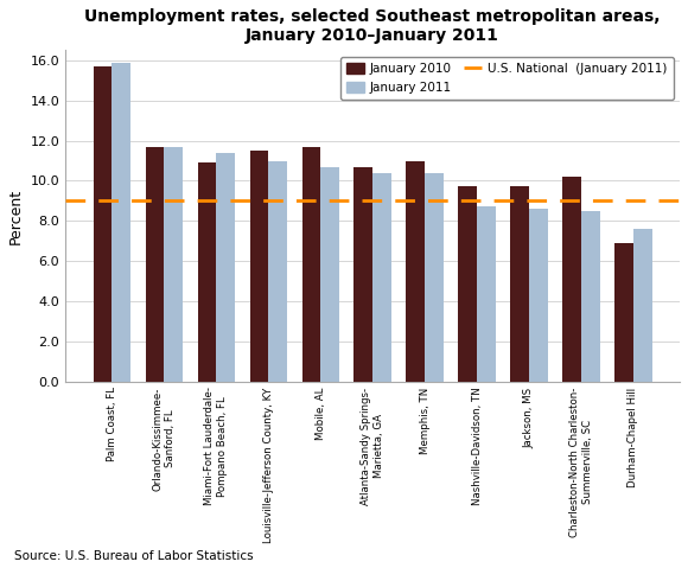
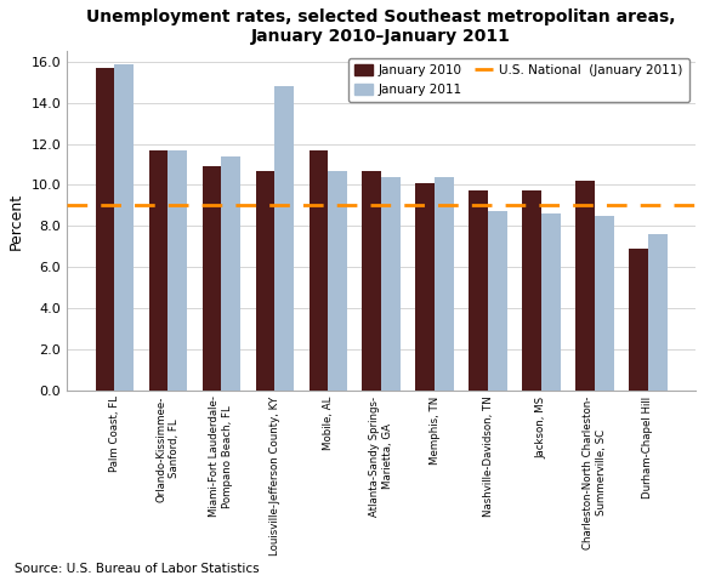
January 2010/Louisville-Jefferson County, KY: 11.5 -> 10.7
January 2011/Louisville-Jefferson County, KY: 11.0 -> 14.8
January 2010/Memphis, TN: 11.0 -> 10.1
